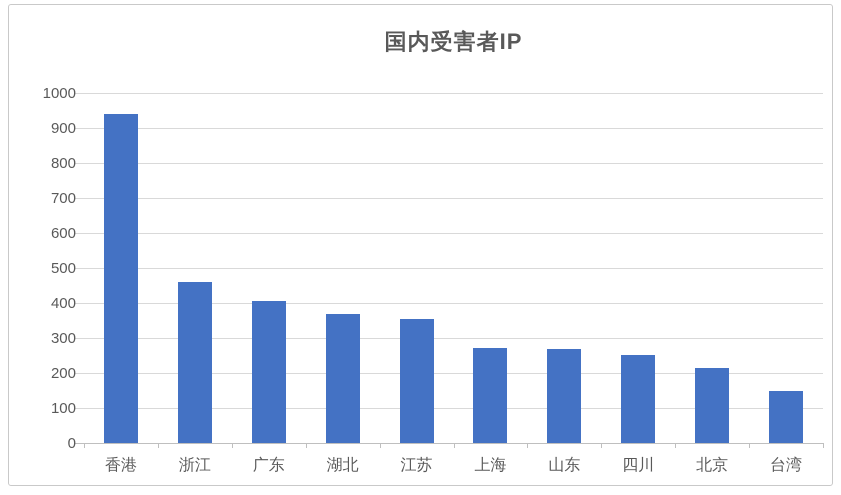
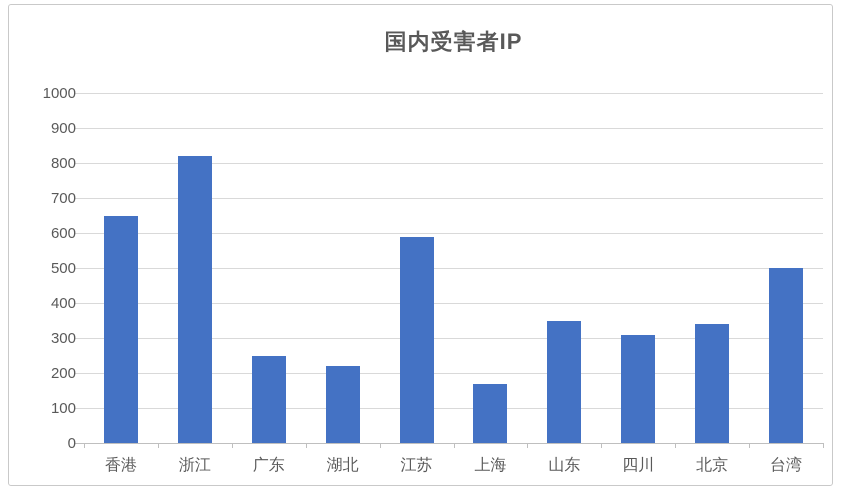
香港: 940 -> 650
浙江: 460 -> 820
广东: 400 -> 250
湖北: 370 -> 220
江苏: 360 -> 590
上海: 270 -> 170
山东: 270 -> 350
四川: 250 -> 310
北京: 220 -> 340
台湾: 150 -> 500
